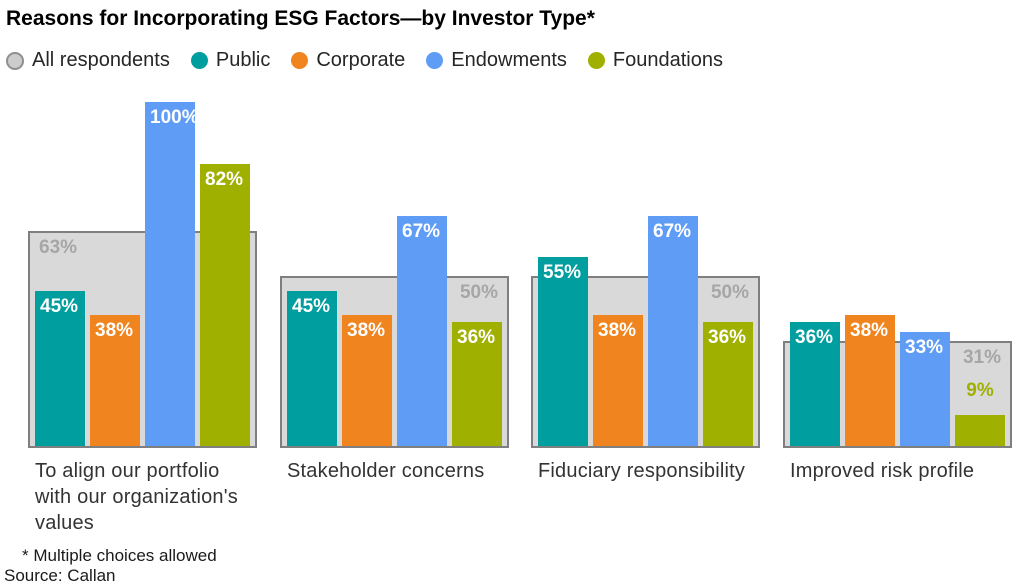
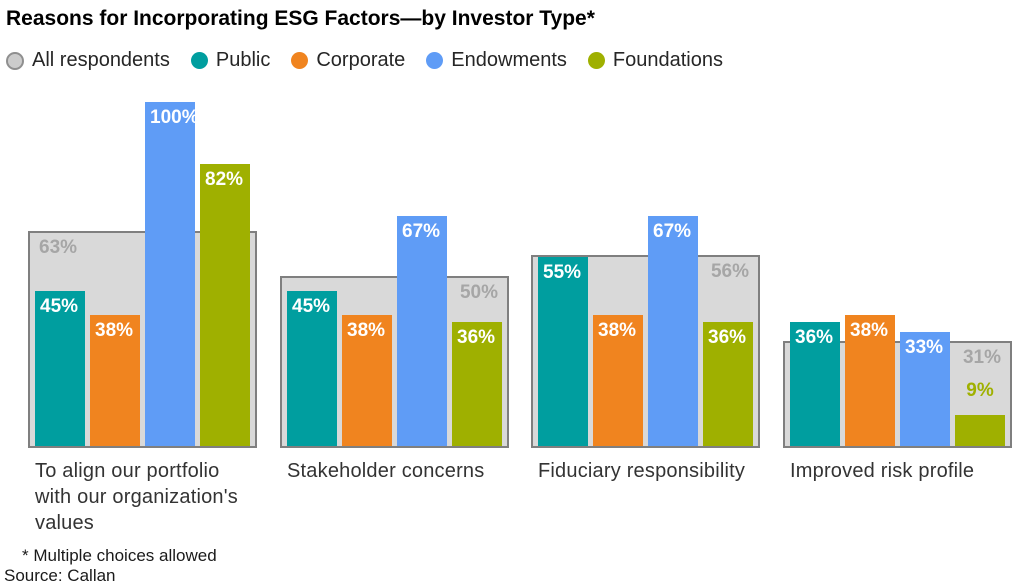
All respondents/Fiduciary responsibility: 50% -> 56%
